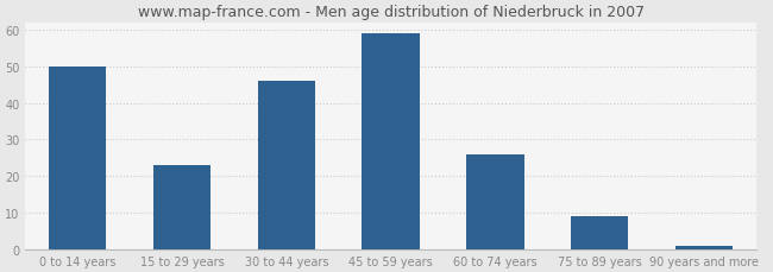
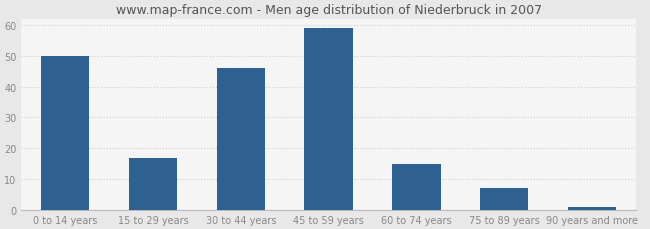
15 to 29 years: 23 -> 17
60 to 74 years: 26 -> 15
75 to 89 years: 9 -> 7
